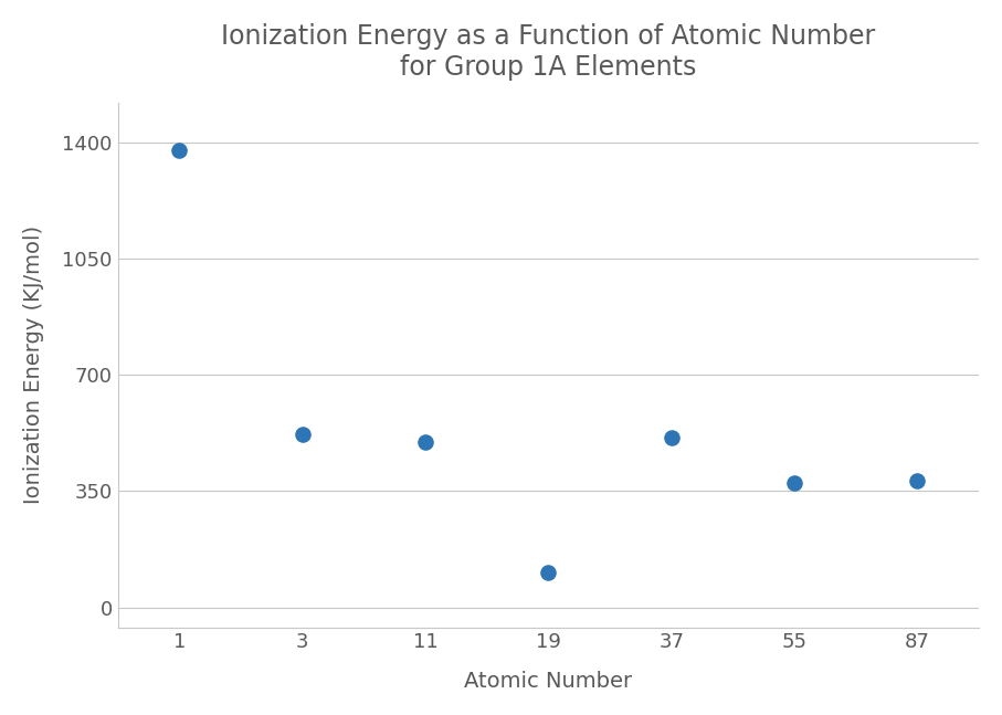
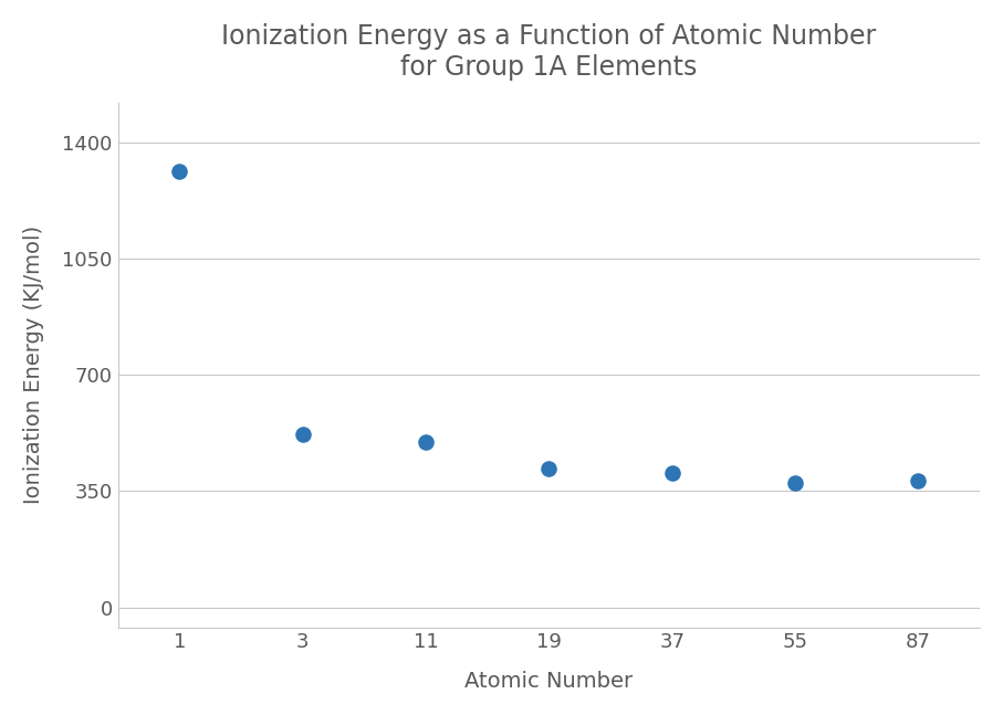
1: 1375 -> 1312
19: 105 -> 419
37: 510 -> 403
